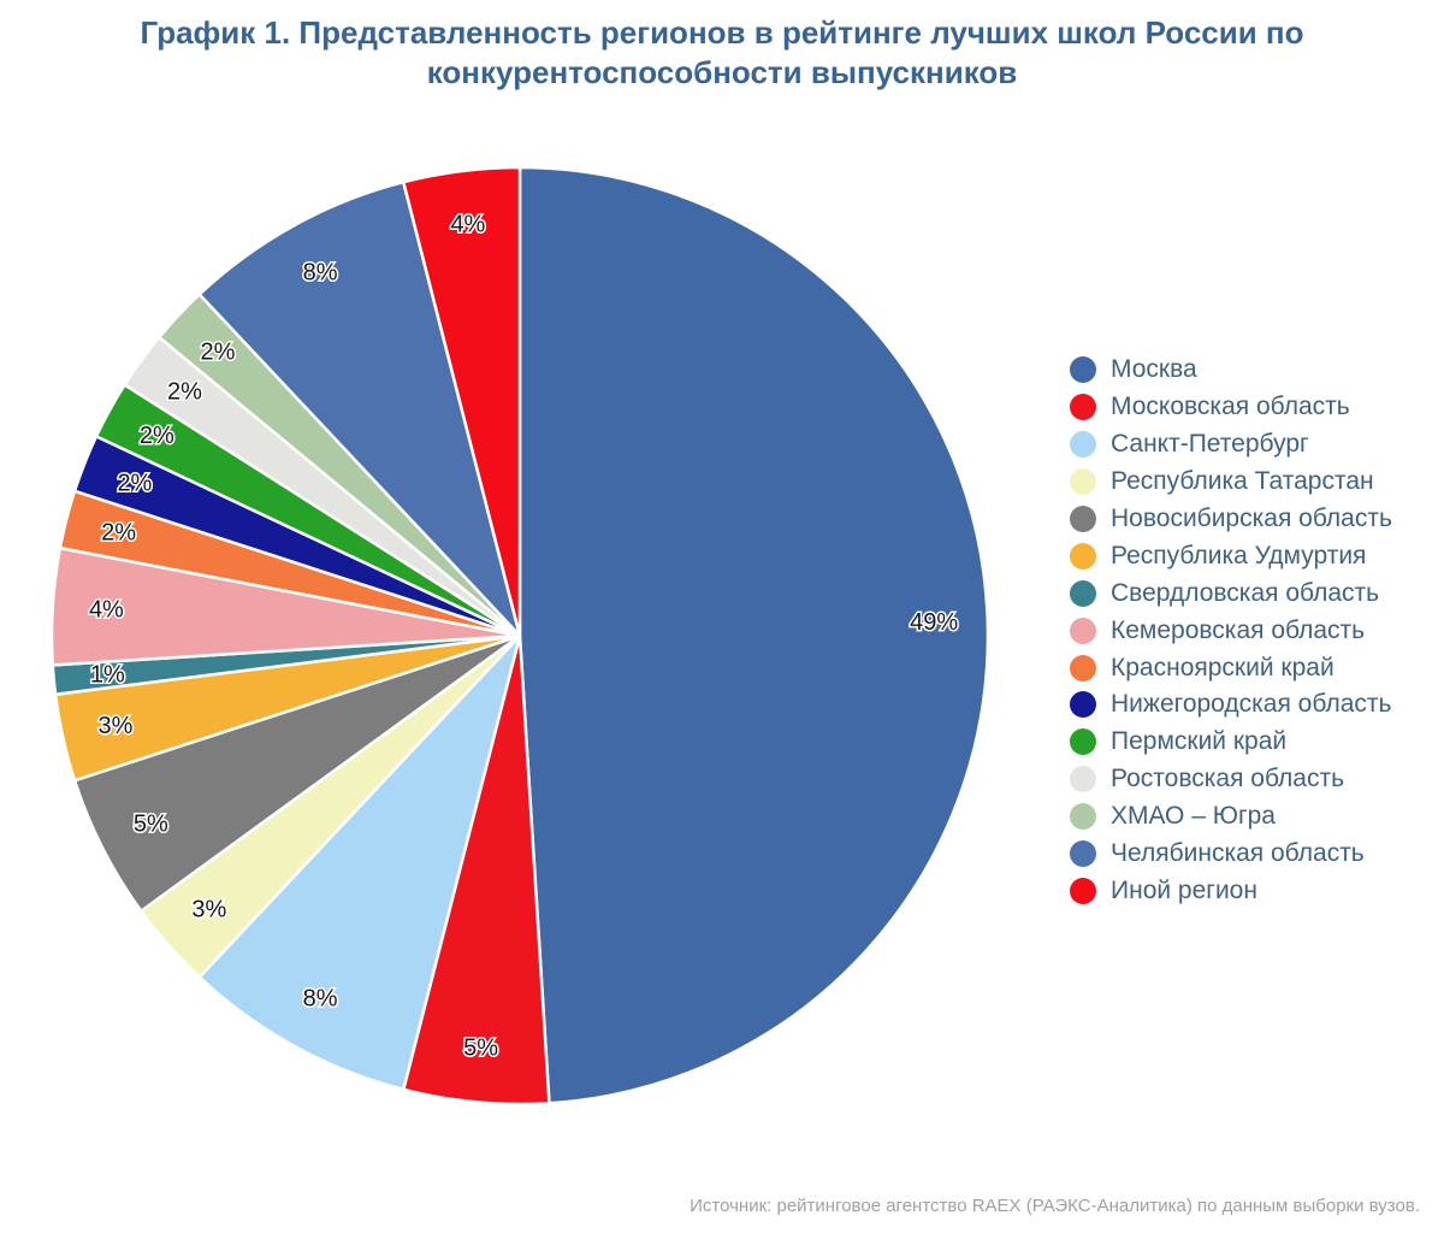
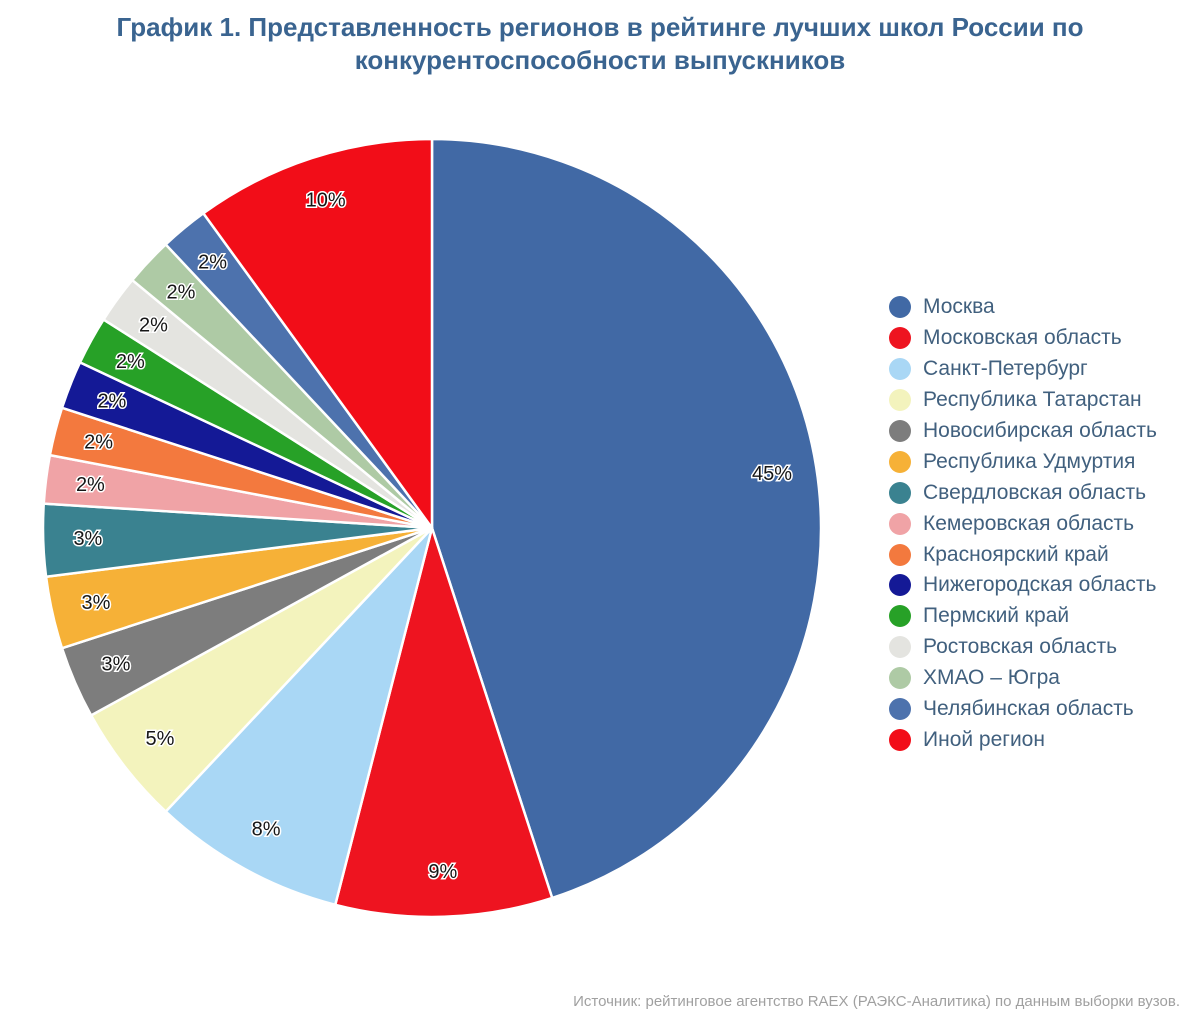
Москва: 49% -> 45%
Московская область: 5% -> 9%
Республика Татарстан: 3% -> 5%
Новосибирская область: 5% -> 3%
Свердловская область: 1% -> 3%
Кемеровская область: 4% -> 2%
Челябинская область: 8% -> 2%
Иной регион: 4% -> 10%
